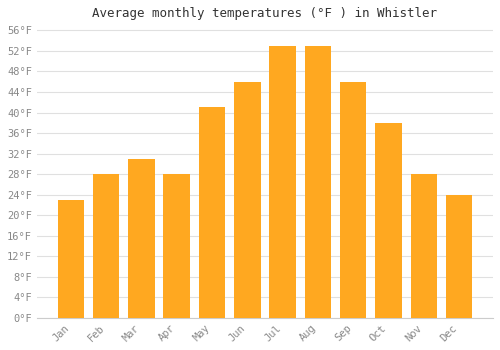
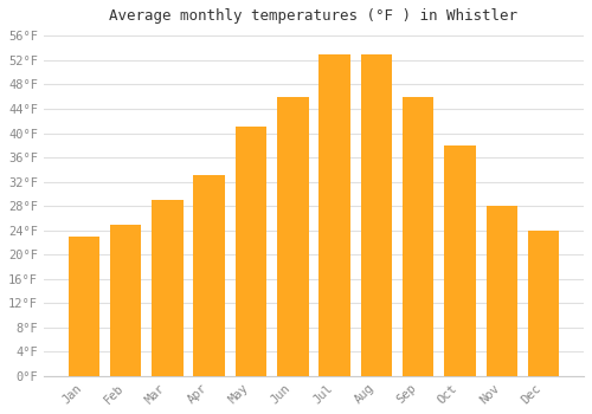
Feb: 28°F -> 25°F
Mar: 31°F -> 29°F
Apr: 28°F -> 33°F
